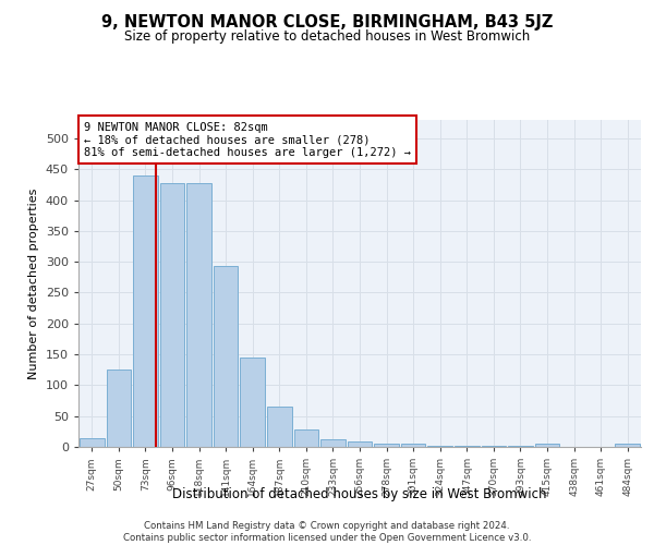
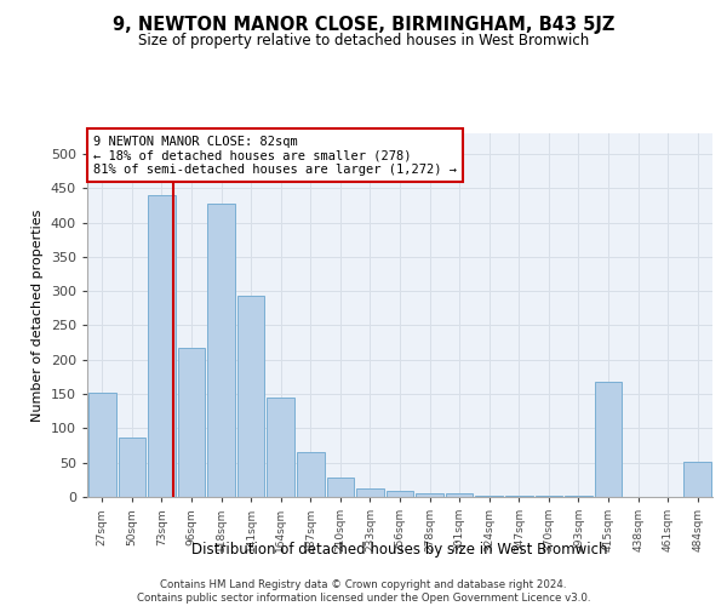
27sqm: 15 -> 152
50sqm: 125 -> 86
96sqm: 428 -> 218
415sqm: 5 -> 168
484sqm: 6 -> 52
